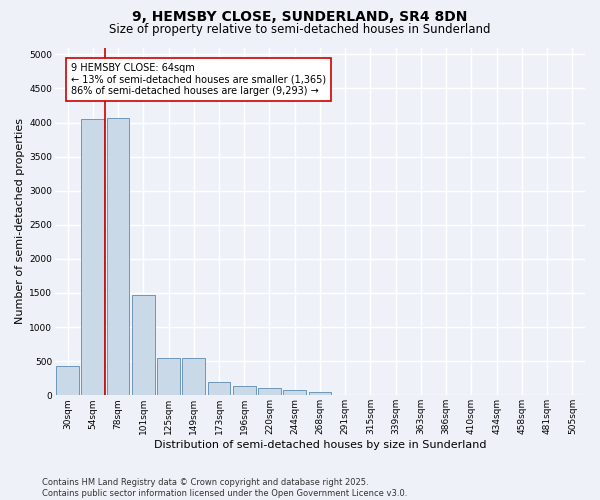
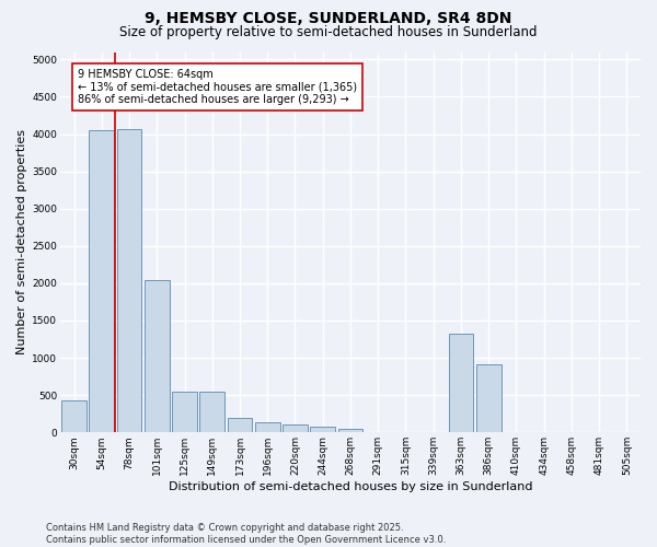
101sqm: 1470 -> 2040
363sqm: 0 -> 1320
386sqm: 0 -> 920
